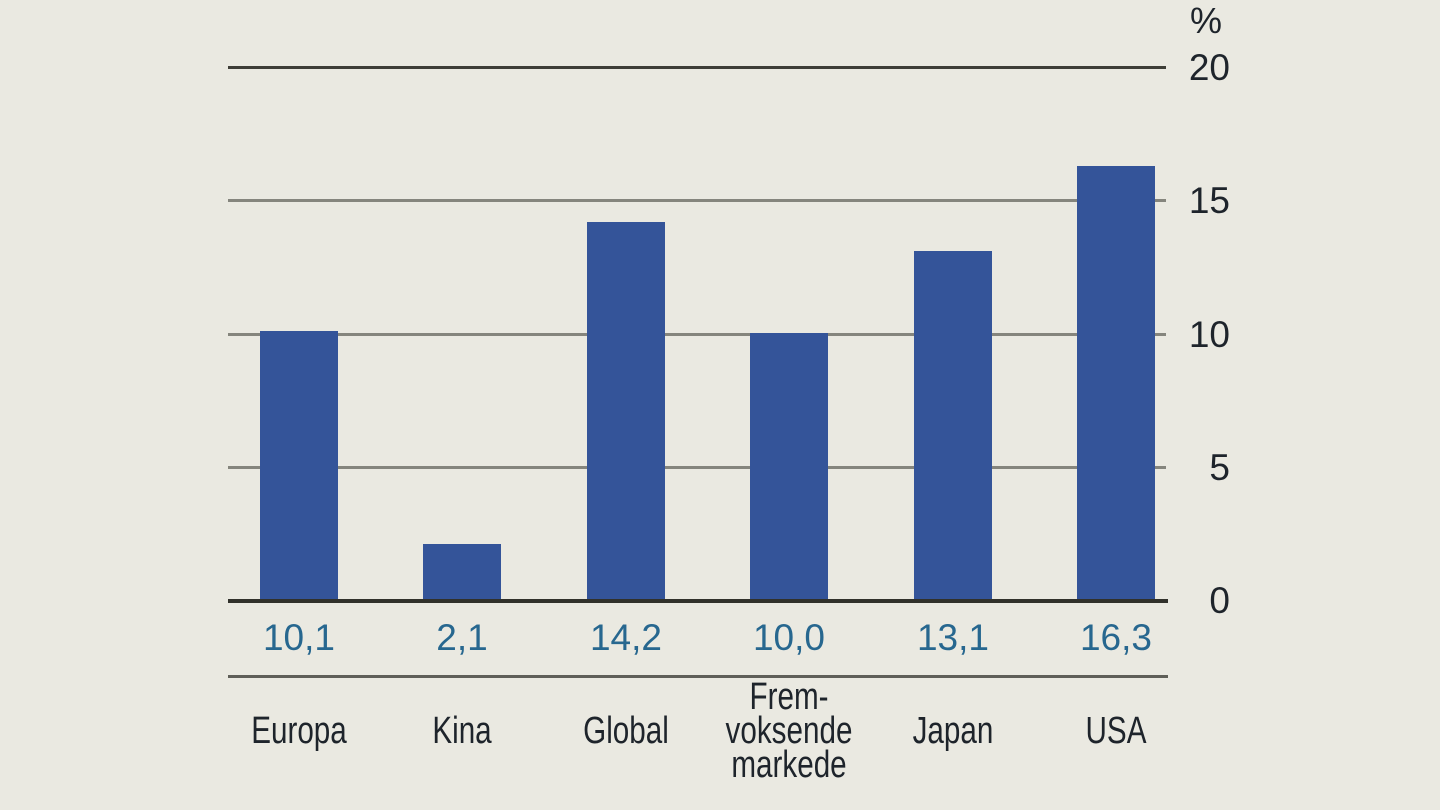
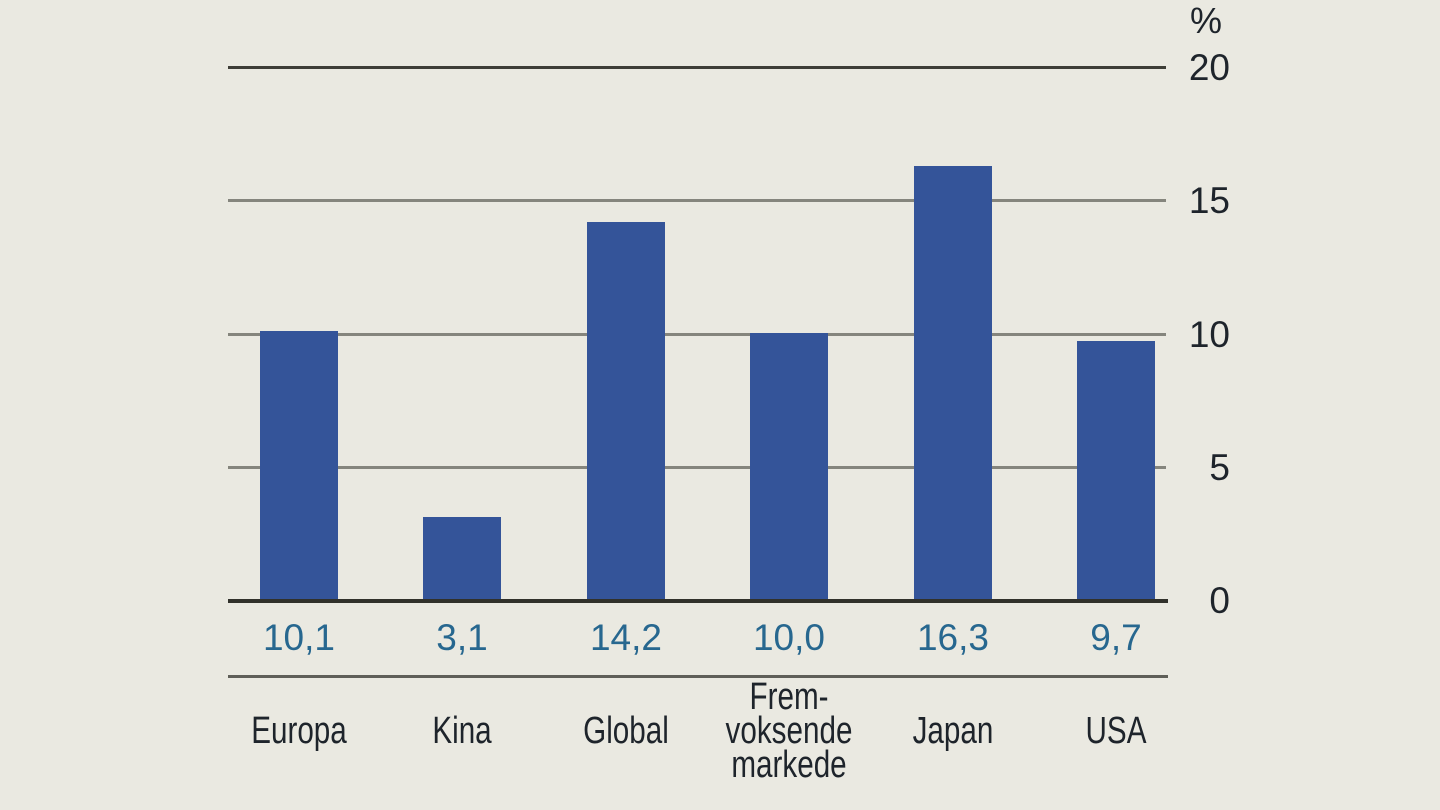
Kina: 2,1 -> 3,1
Japan: 13,1 -> 16,3
USA: 16,3 -> 9,7
